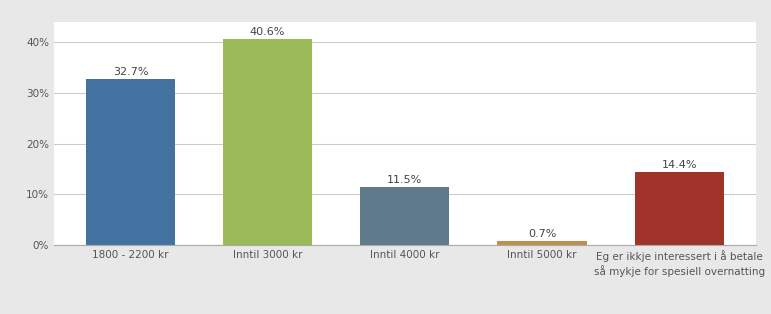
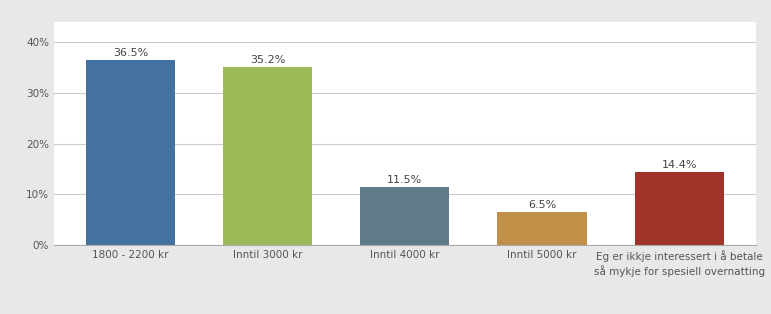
1800 - 2200 kr: 32.7% -> 36.5%
Inntil 3000 kr: 40.6% -> 35.2%
Inntil 5000 kr: 0.7% -> 6.5%
